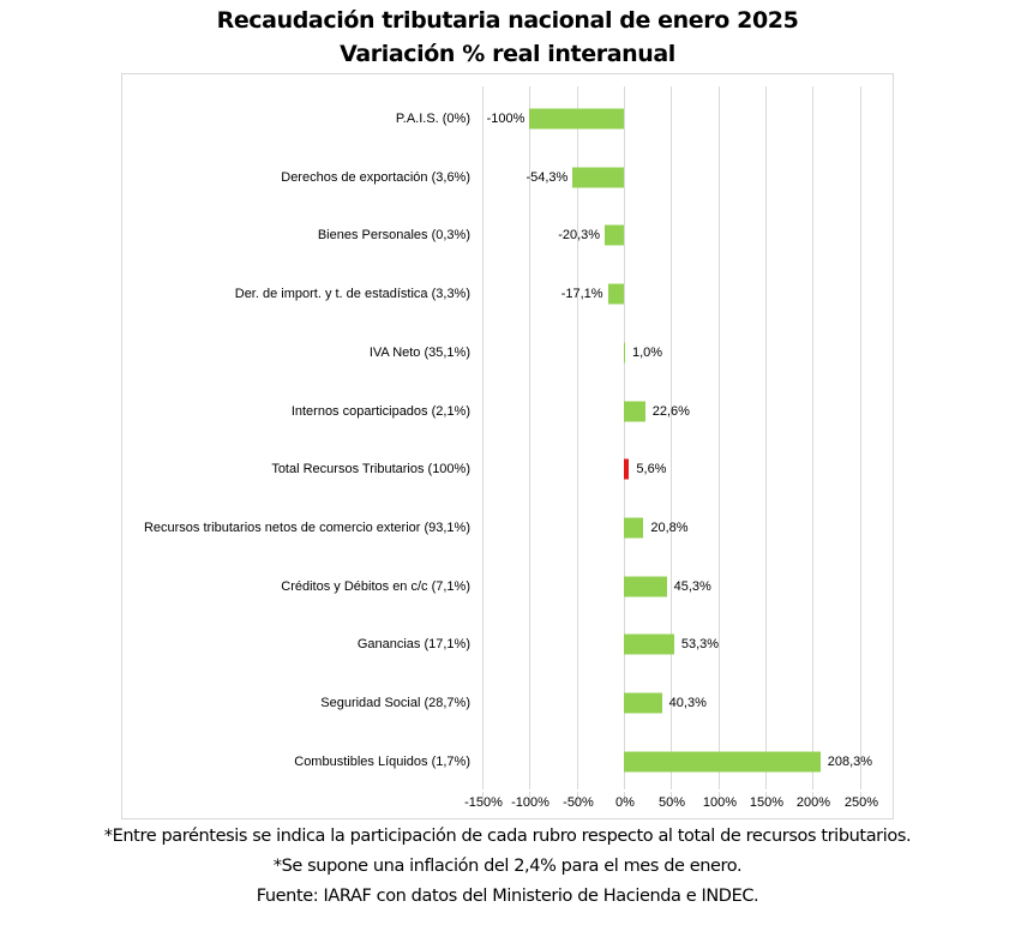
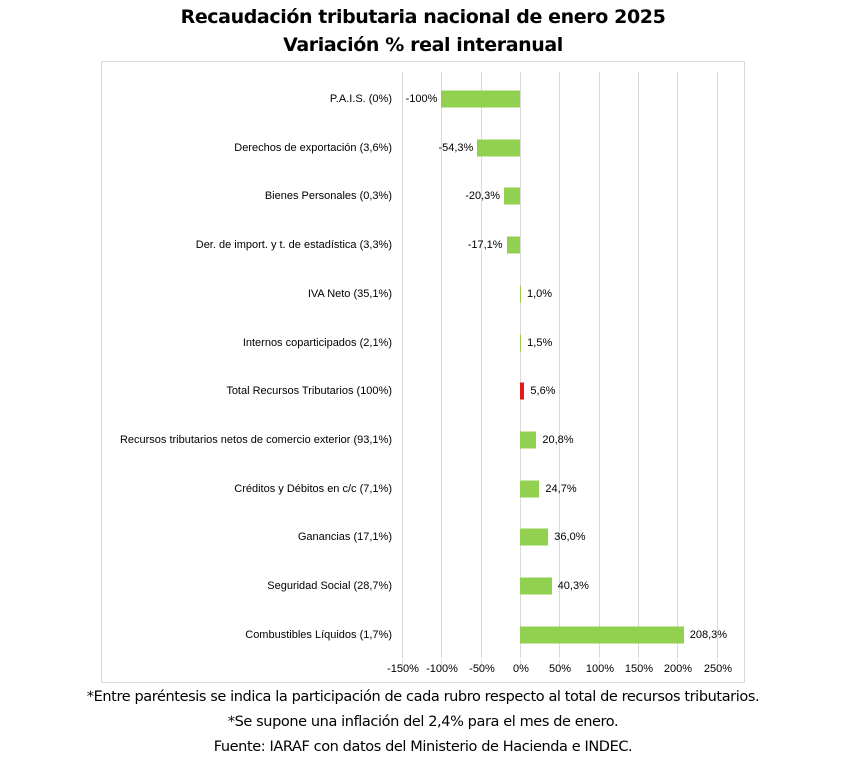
Internos coparticipados (2,1%): 22,6% -> 1,5%
Créditos y Débitos en c/c (7,1%): 45,3% -> 24,7%
Ganancias (17,1%): 53,3% -> 36,0%
